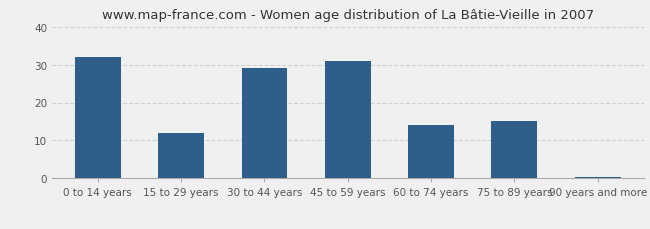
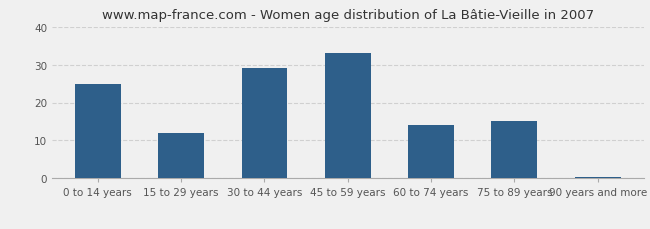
0 to 14 years: 32.0 -> 25.0
45 to 59 years: 31.0 -> 33.0
